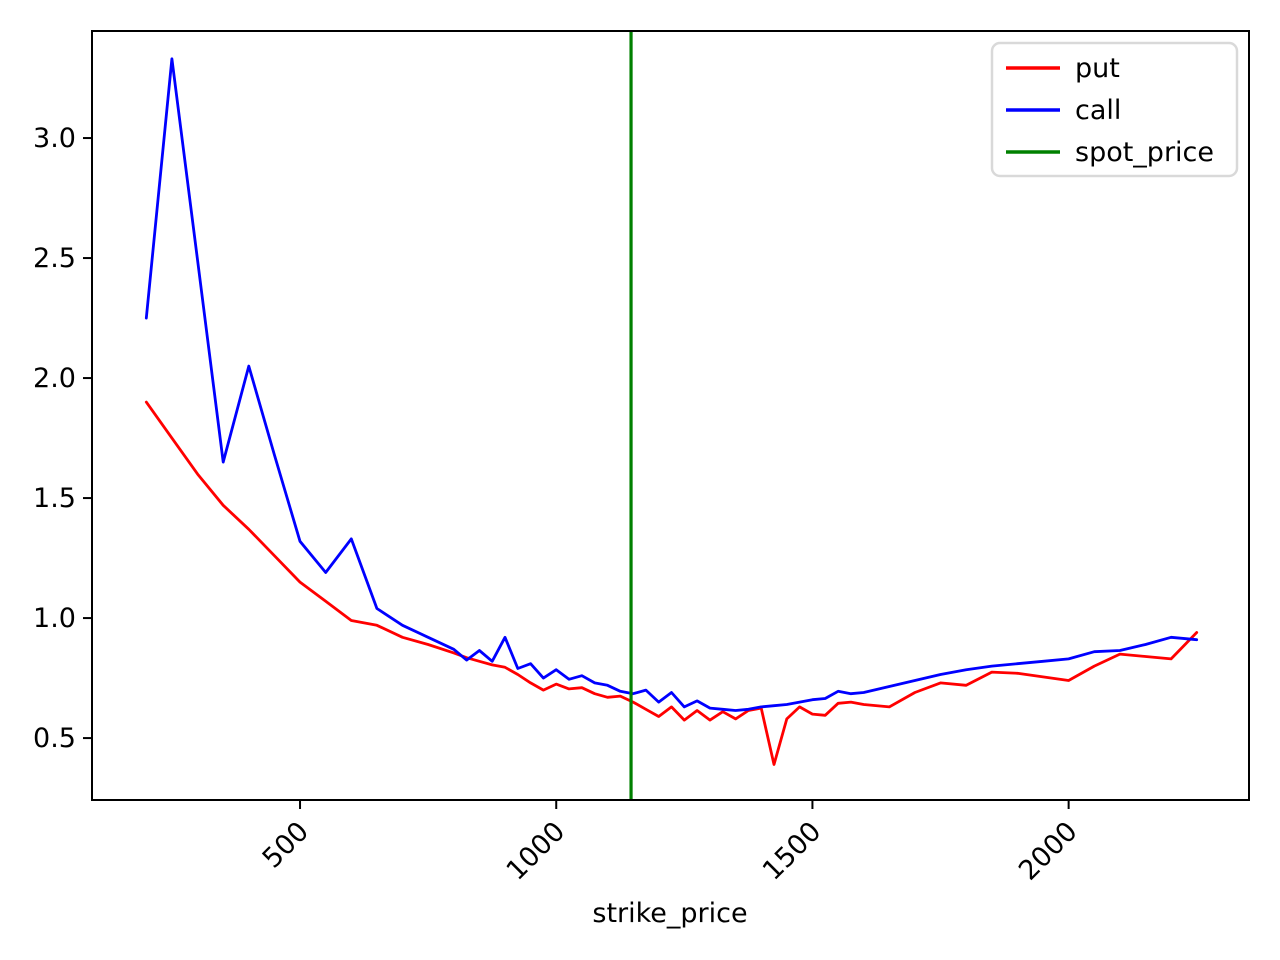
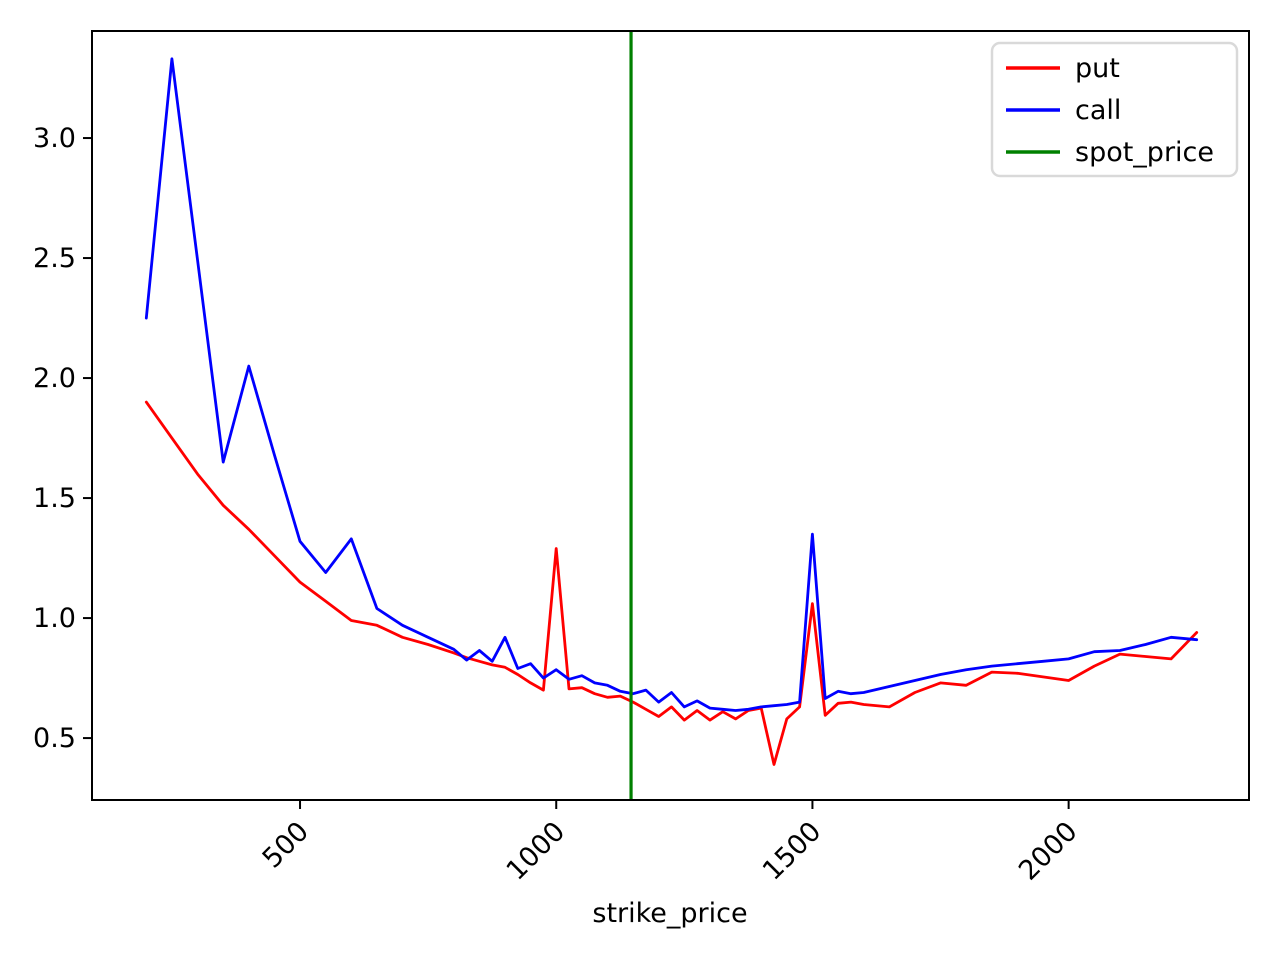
put/1000: 0.72 -> 1.29
put/1500: 0.60 -> 1.06
call/1500: 0.66 -> 1.35
